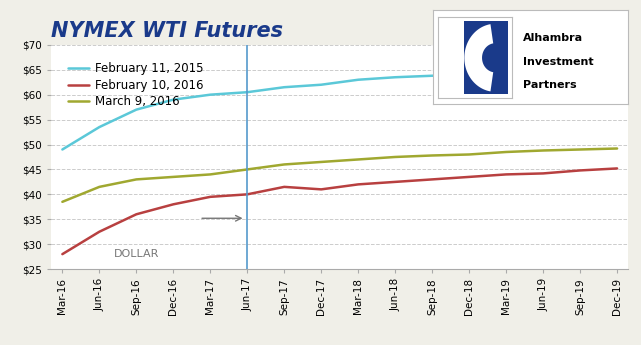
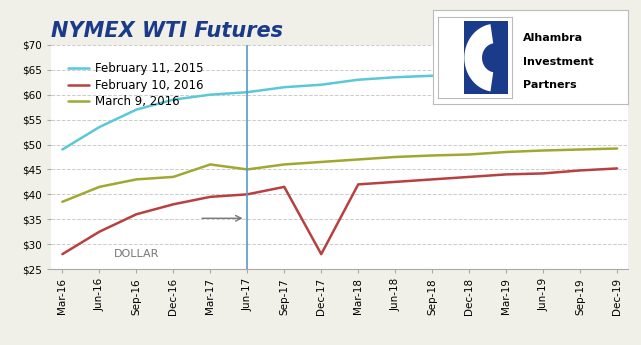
March 9, 2016/Mar-17: $44.0 -> $46.0
February 10, 2016/Dec-17: $41.0 -> $28.0
